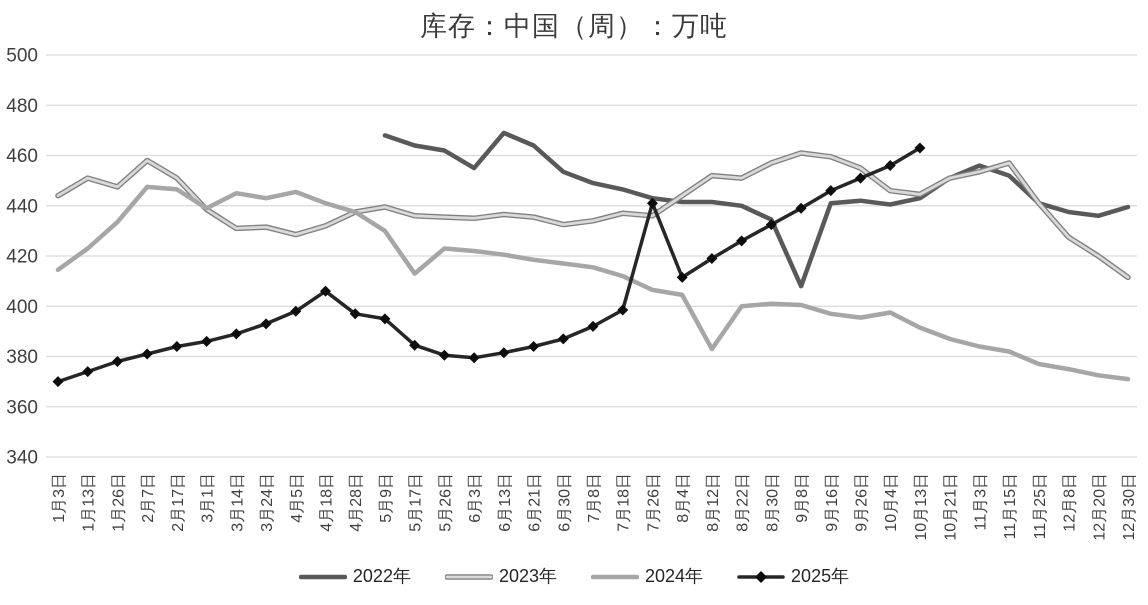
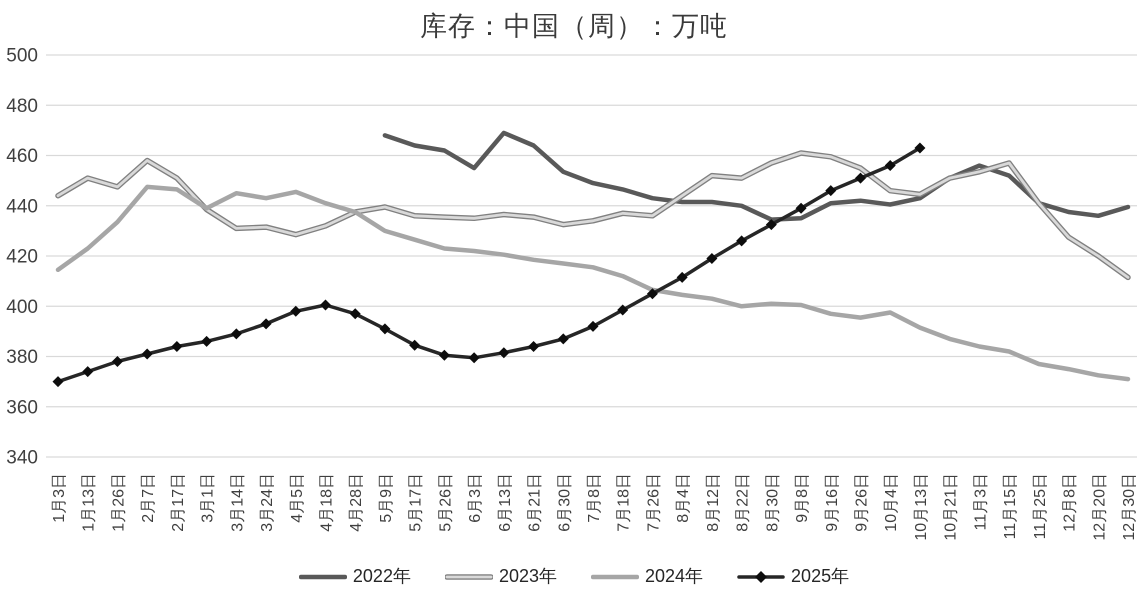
2025年/4月18日: 406 -> 400
2025年/5月9日: 395 -> 391
2024年/5月17日: 413 -> 426
2025年/7月26日: 441 -> 405
2024年/8月12日: 383 -> 403
2022年/9月8日: 408 -> 435
